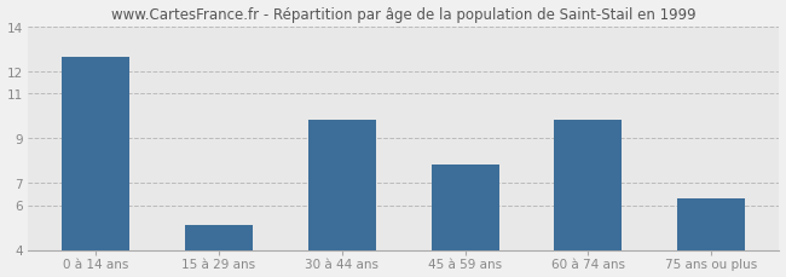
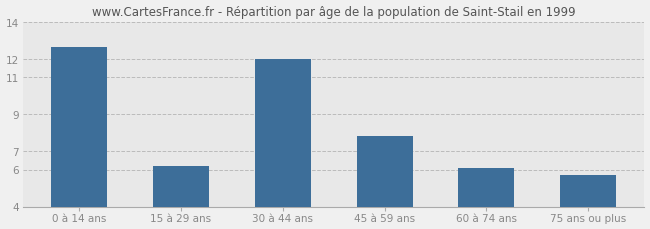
15 à 29 ans: 5.1 -> 6.2
30 à 44 ans: 9.8 -> 12.0
60 à 74 ans: 9.8 -> 6.1
75 ans ou plus: 6.3 -> 5.7
